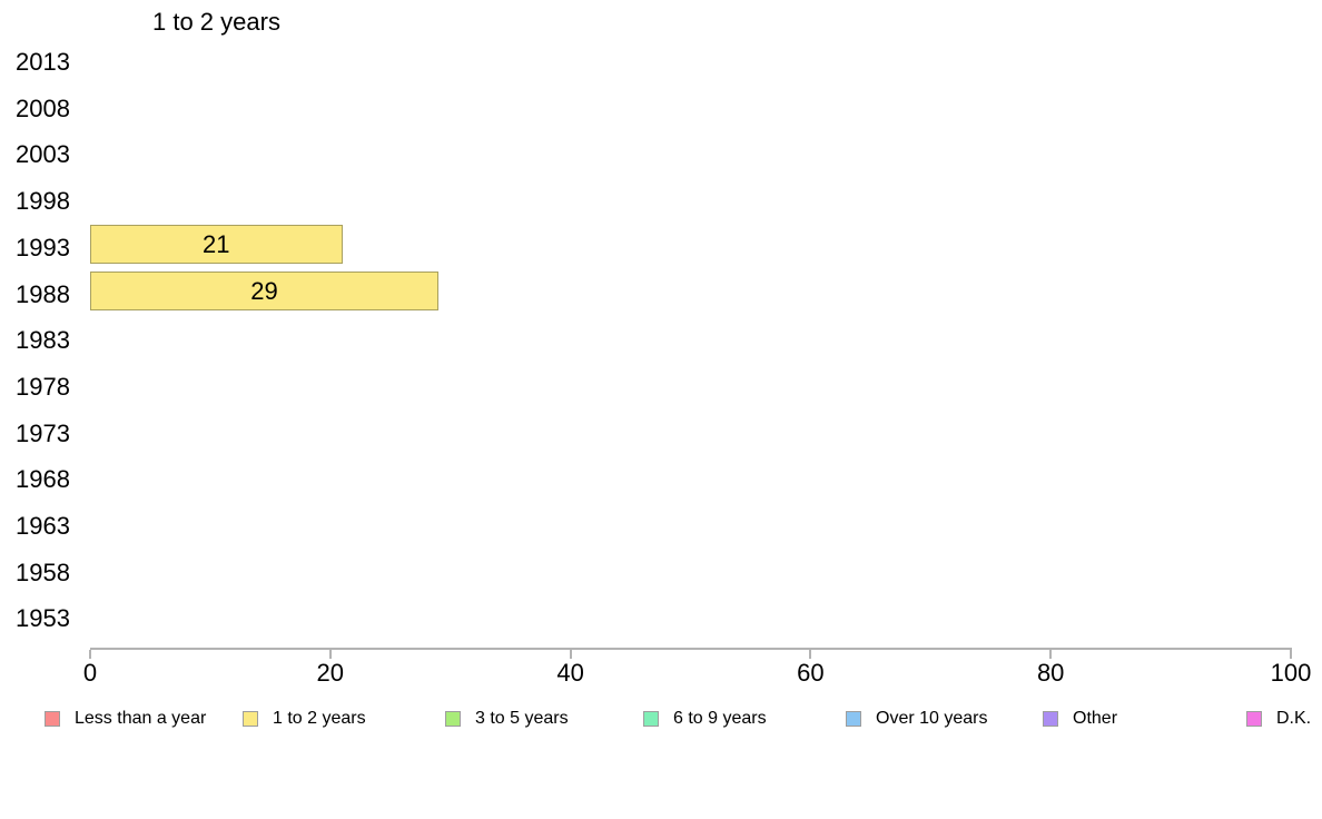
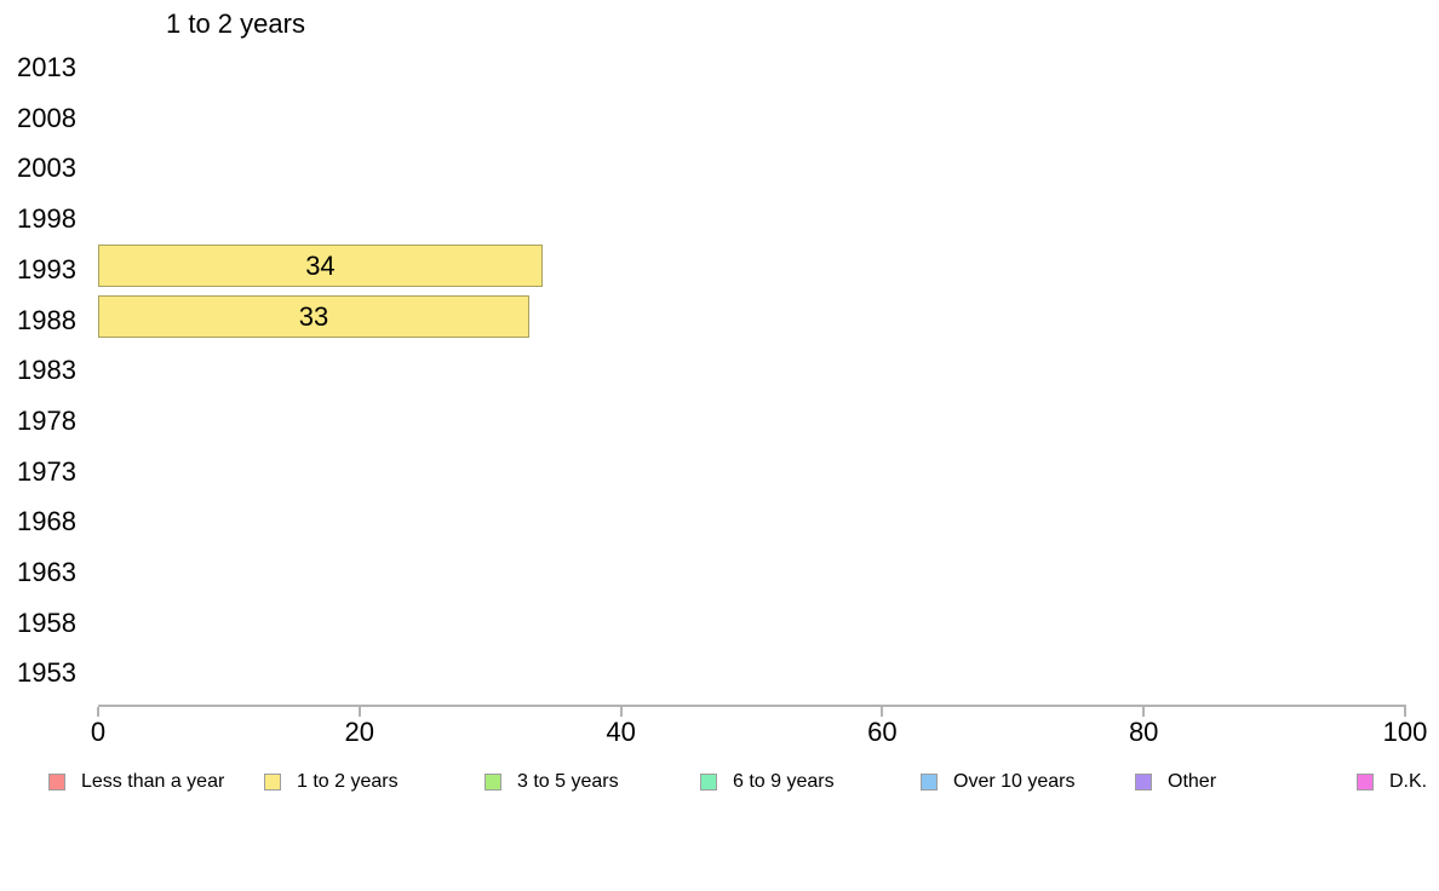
1993: 21 -> 34
1988: 29 -> 33
